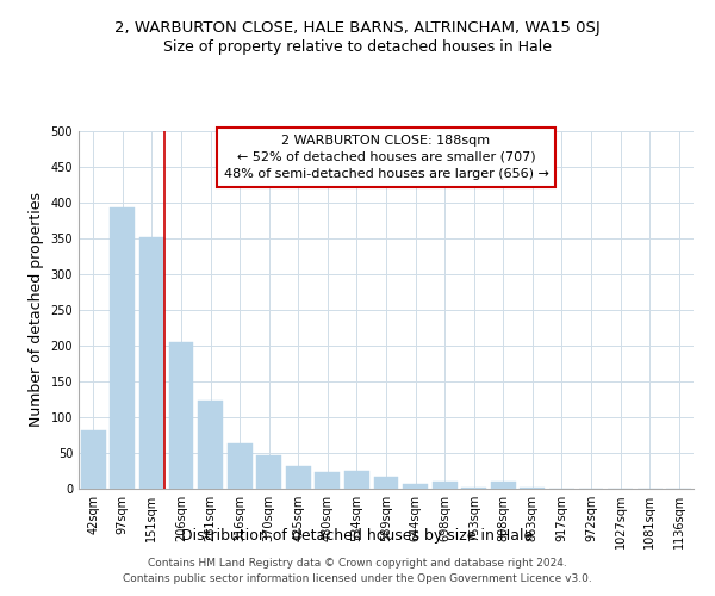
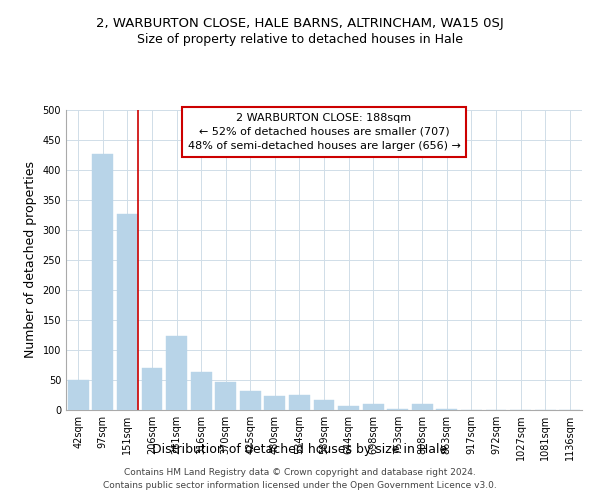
42sqm: 82 -> 50
97sqm: 393 -> 426
151sqm: 352 -> 326
206sqm: 205 -> 70
